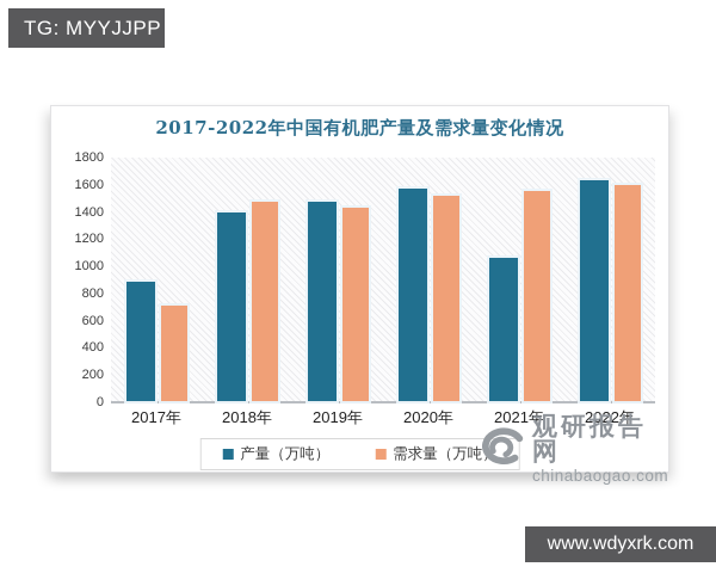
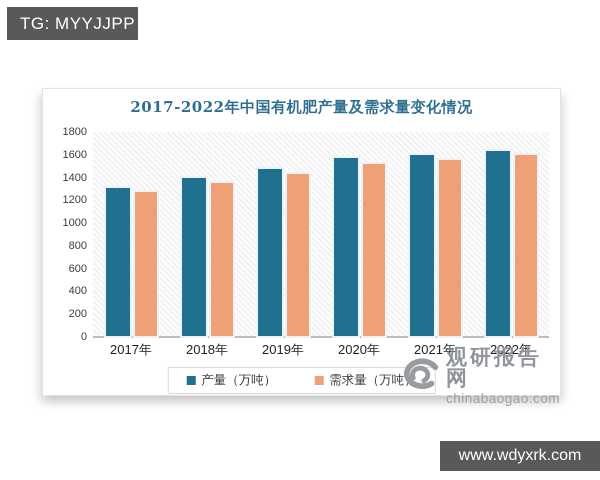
产量（万吨）/2017年: 880 -> 1310
需求量（万吨）/2017年: 710 -> 1270
需求量（万吨）/2018年: 1470 -> 1350
产量（万吨）/2021年: 1060 -> 1600
